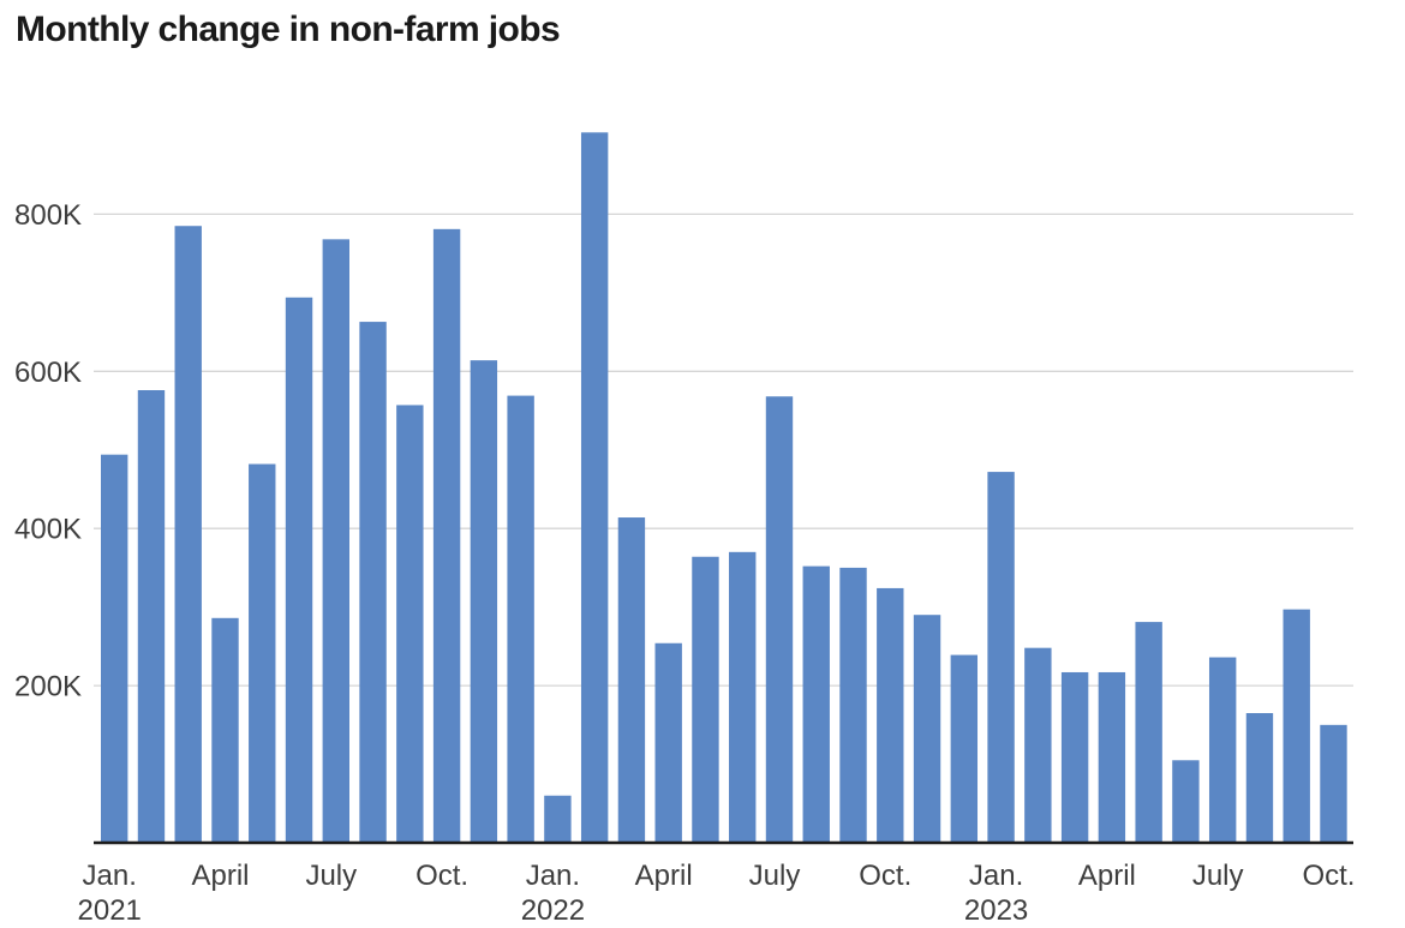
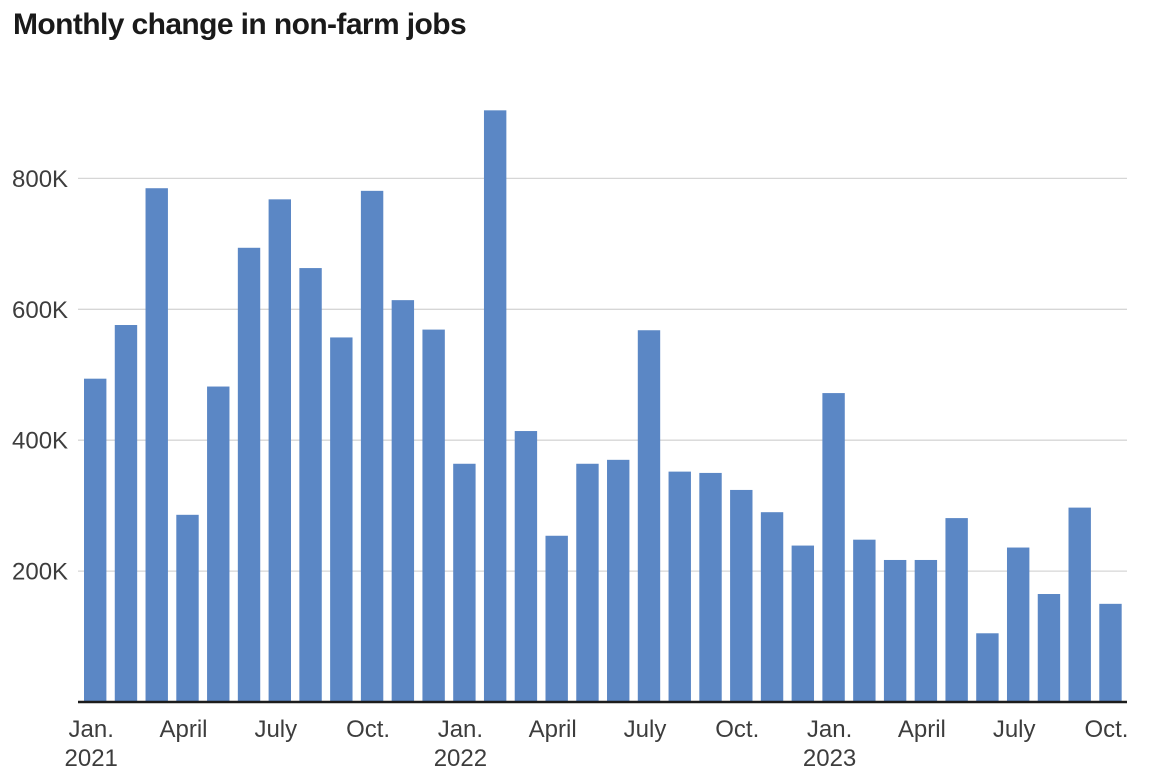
Jan. 2022: 60K -> 360K
